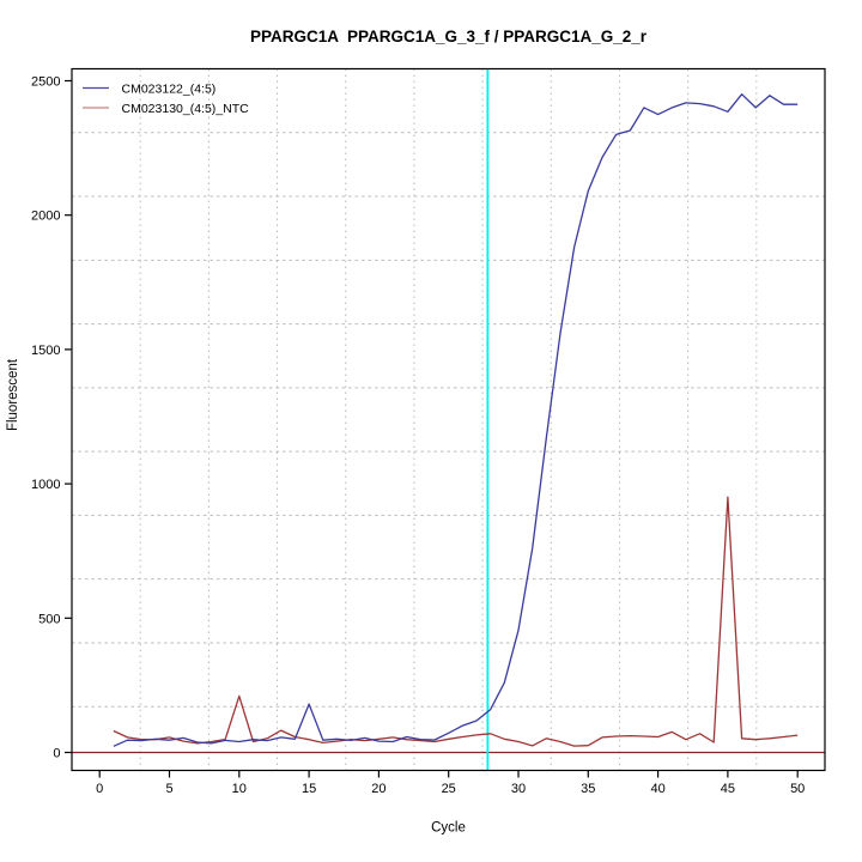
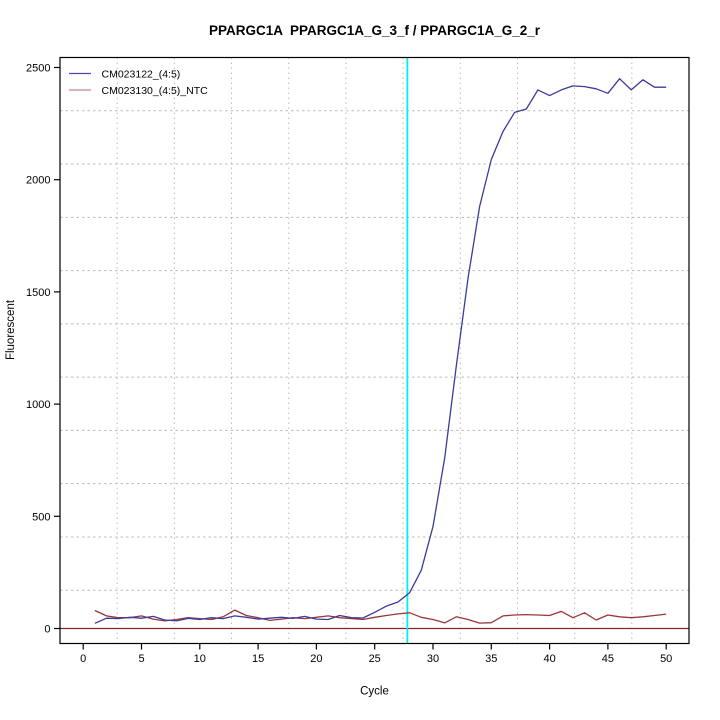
CM023130_(4:5)_NTC/10: 210 -> 40
CM023122_(4:5)/15: 180 -> 40
CM023130_(4:5)_NTC/45: 950 -> 60
